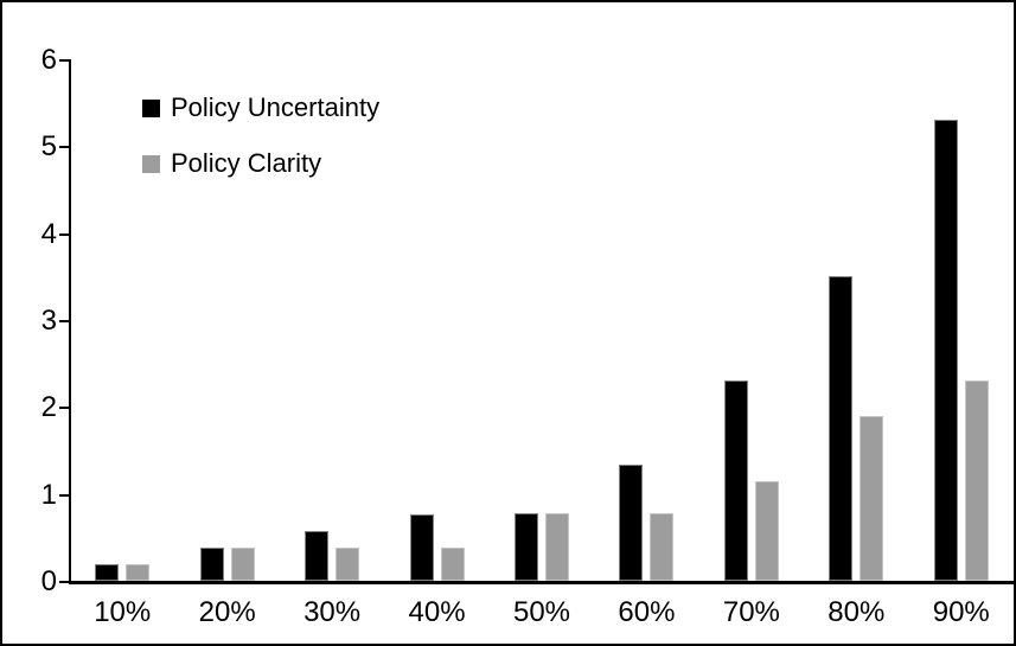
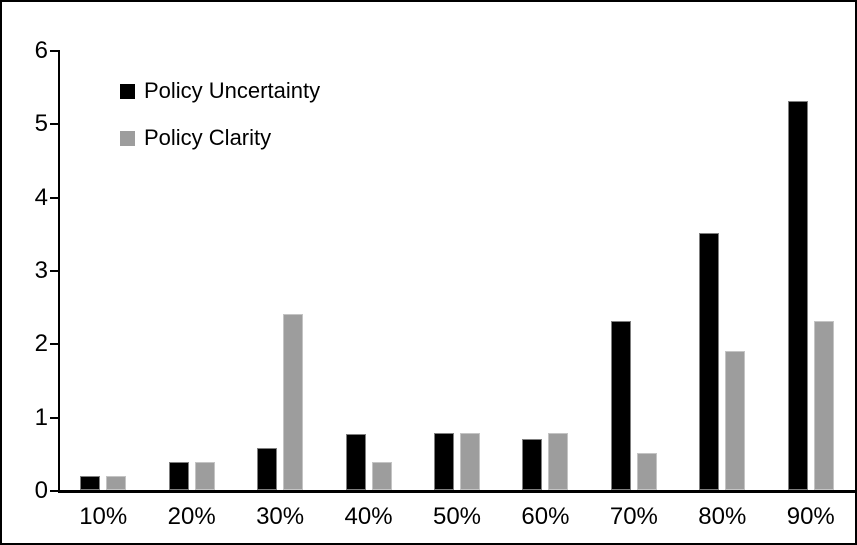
Policy Clarity/30%: 0.4 -> 2.4
Policy Uncertainty/60%: 1.3 -> 0.7
Policy Clarity/70%: 1.1 -> 0.5
